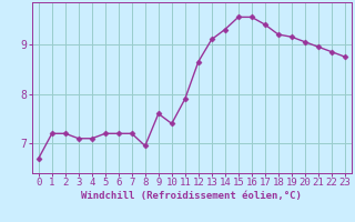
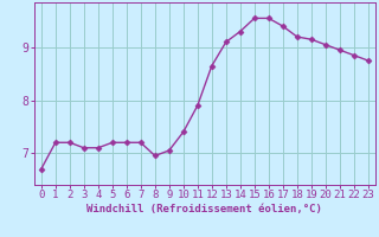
9: 7.60 -> 7.05
